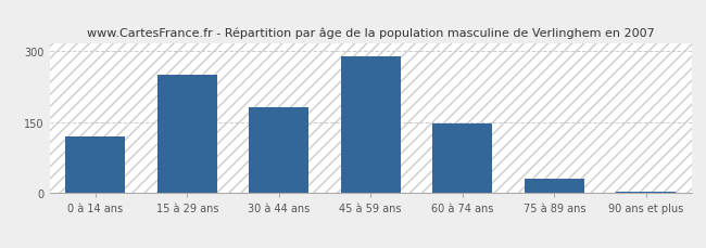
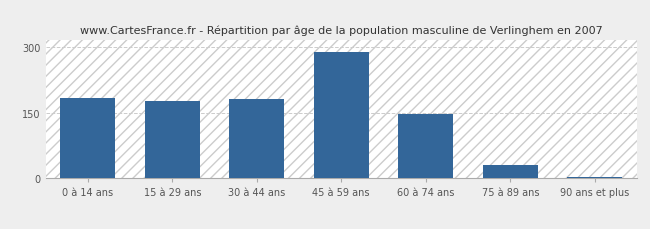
0 à 14 ans: 120 -> 183
15 à 29 ans: 250 -> 176
